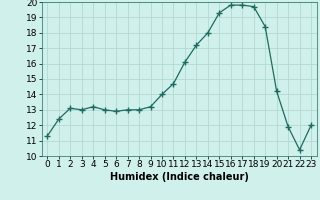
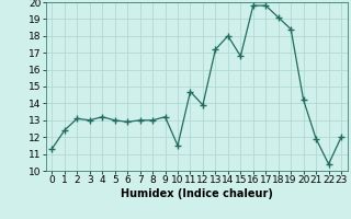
10: 14.0 -> 11.5
12: 16.1 -> 13.9
15: 19.3 -> 16.8
18: 19.7 -> 19.1
